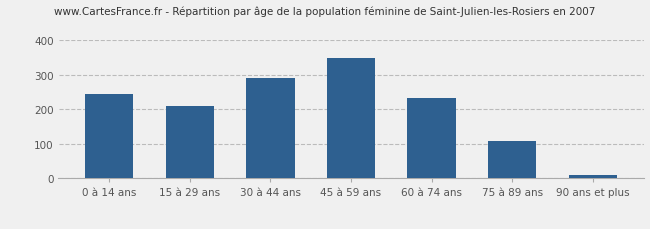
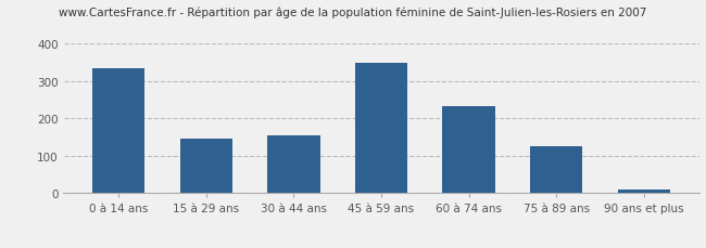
0 à 14 ans: 245 -> 335
15 à 29 ans: 210 -> 145
30 à 44 ans: 292 -> 155
75 à 89 ans: 107 -> 125
